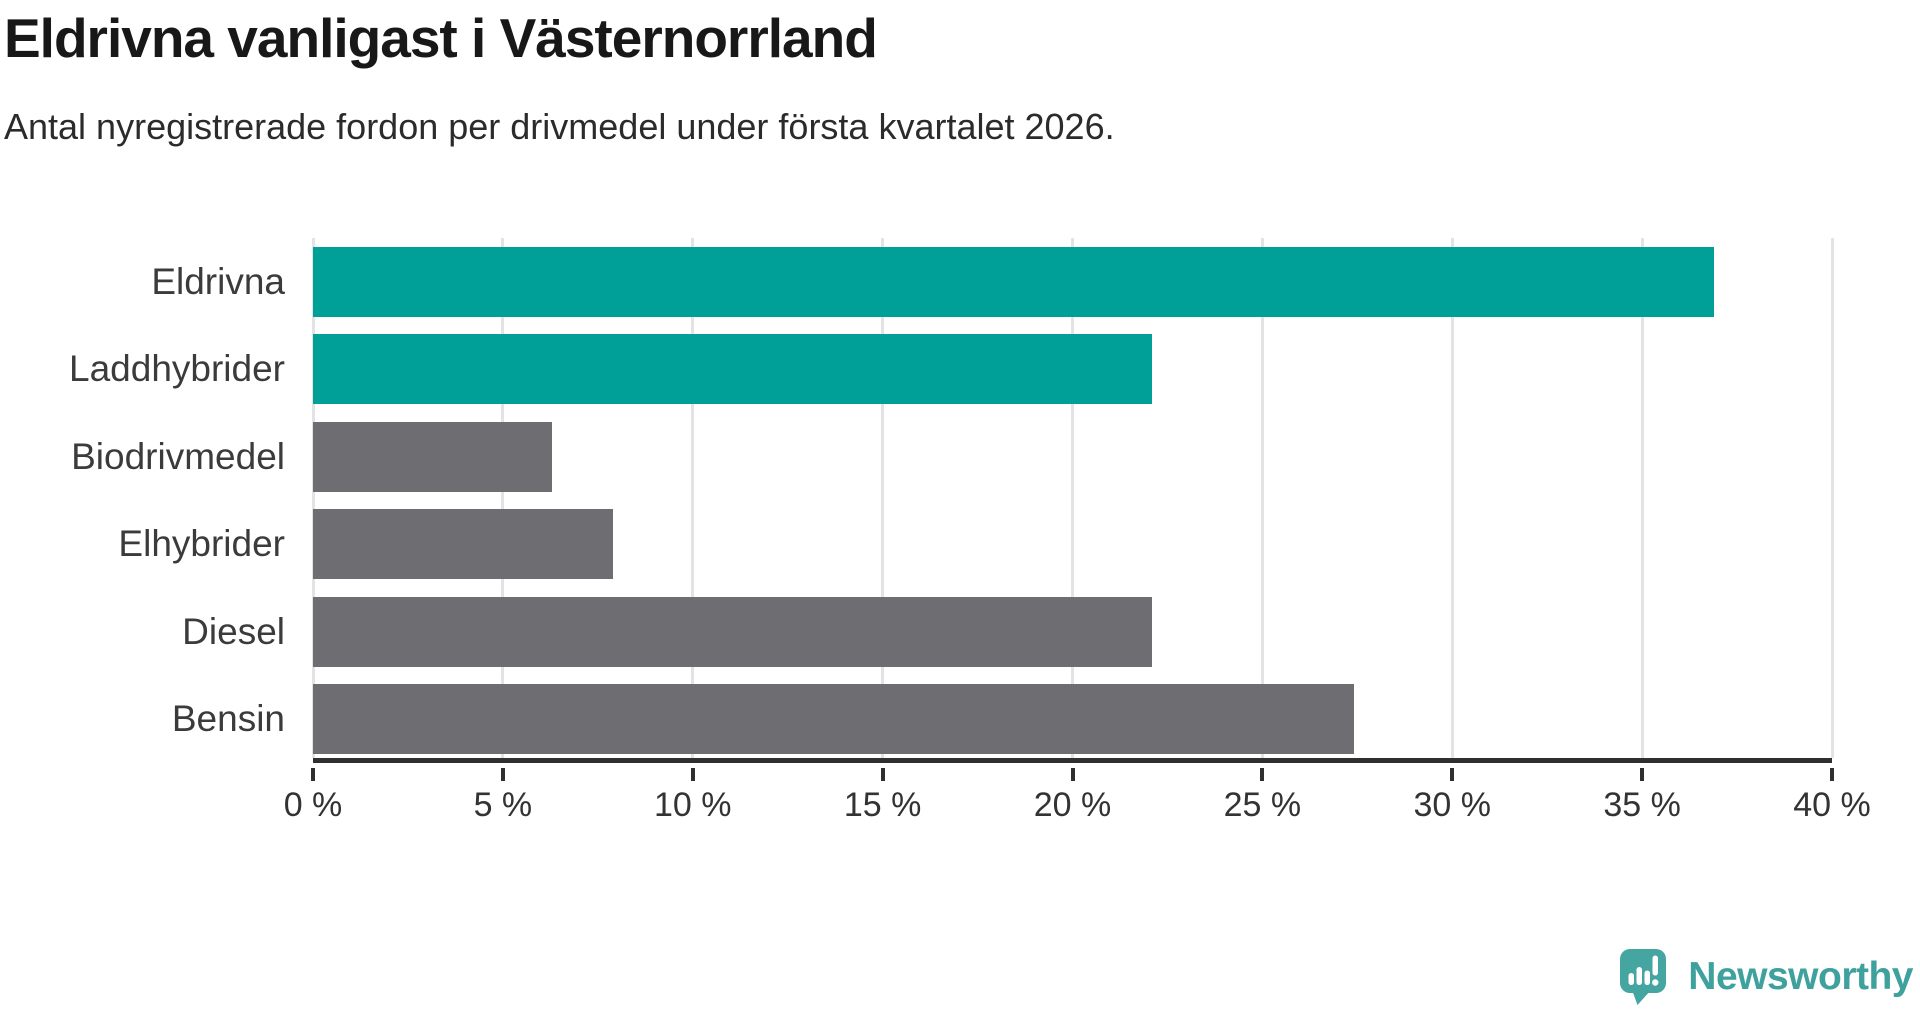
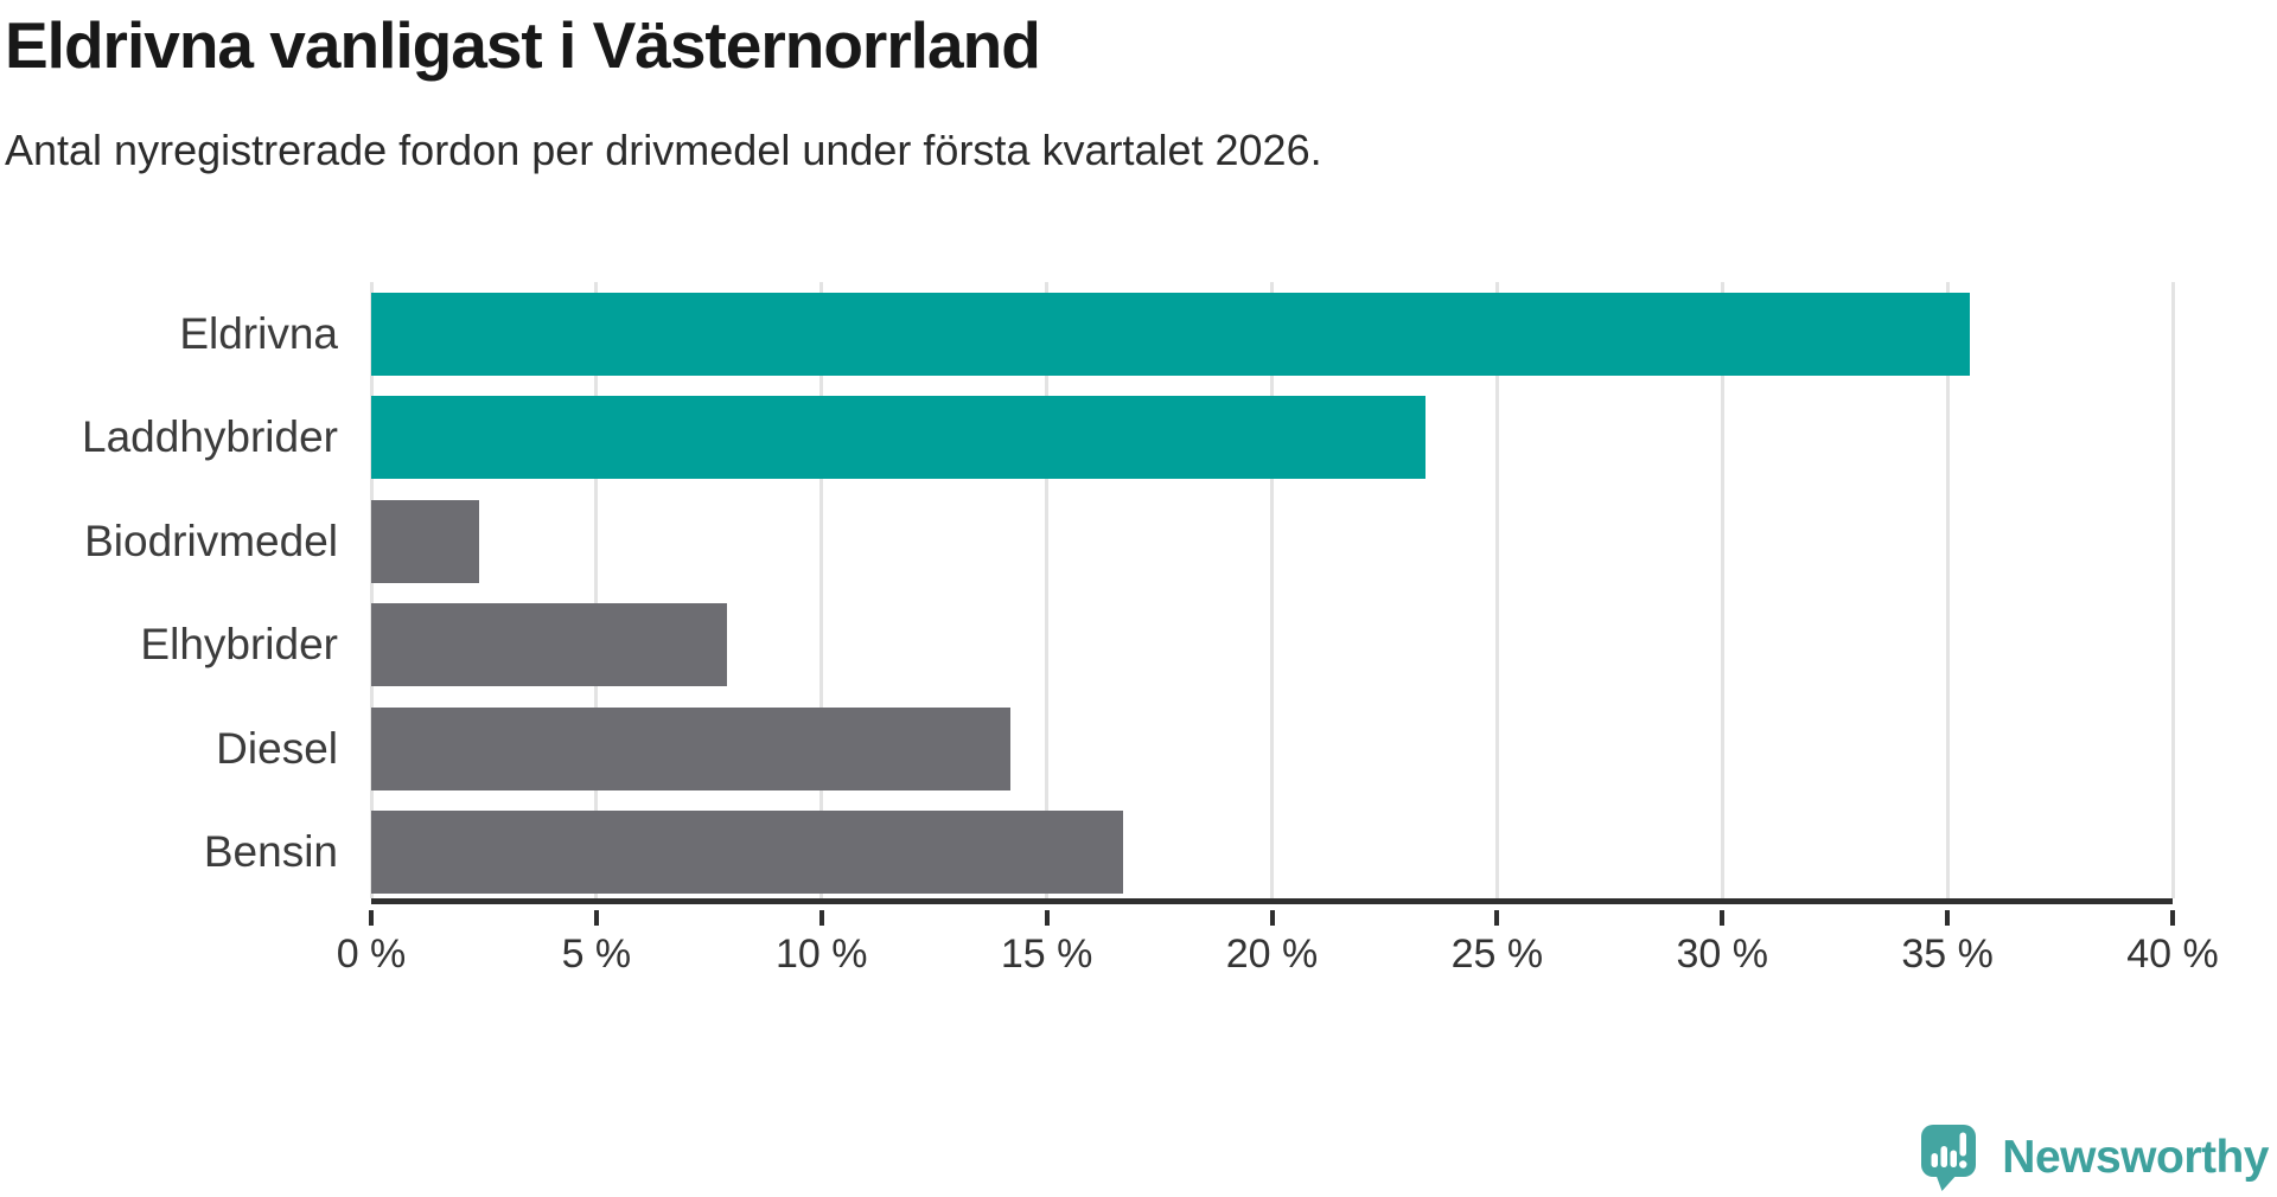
Eldrivna: 36.9% -> 35.5%
Laddhybrider: 22.1% -> 23.4%
Biodrivmedel: 6.3% -> 2.4%
Diesel: 22.1% -> 14.2%
Bensin: 27.4% -> 16.7%
